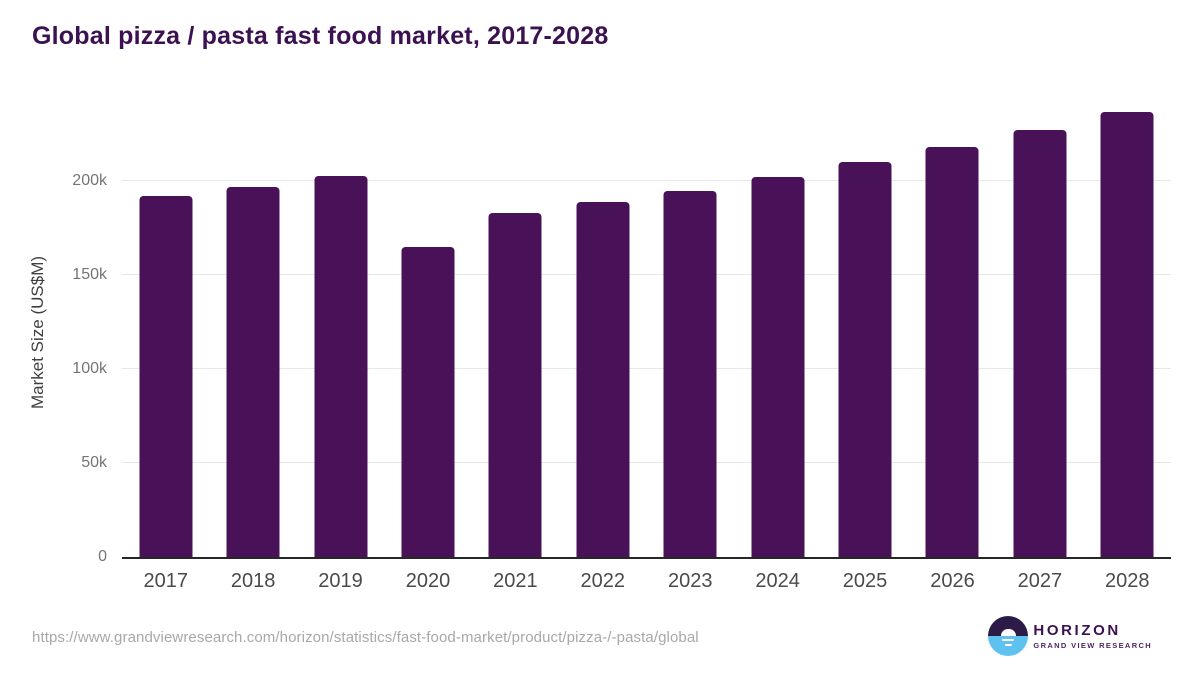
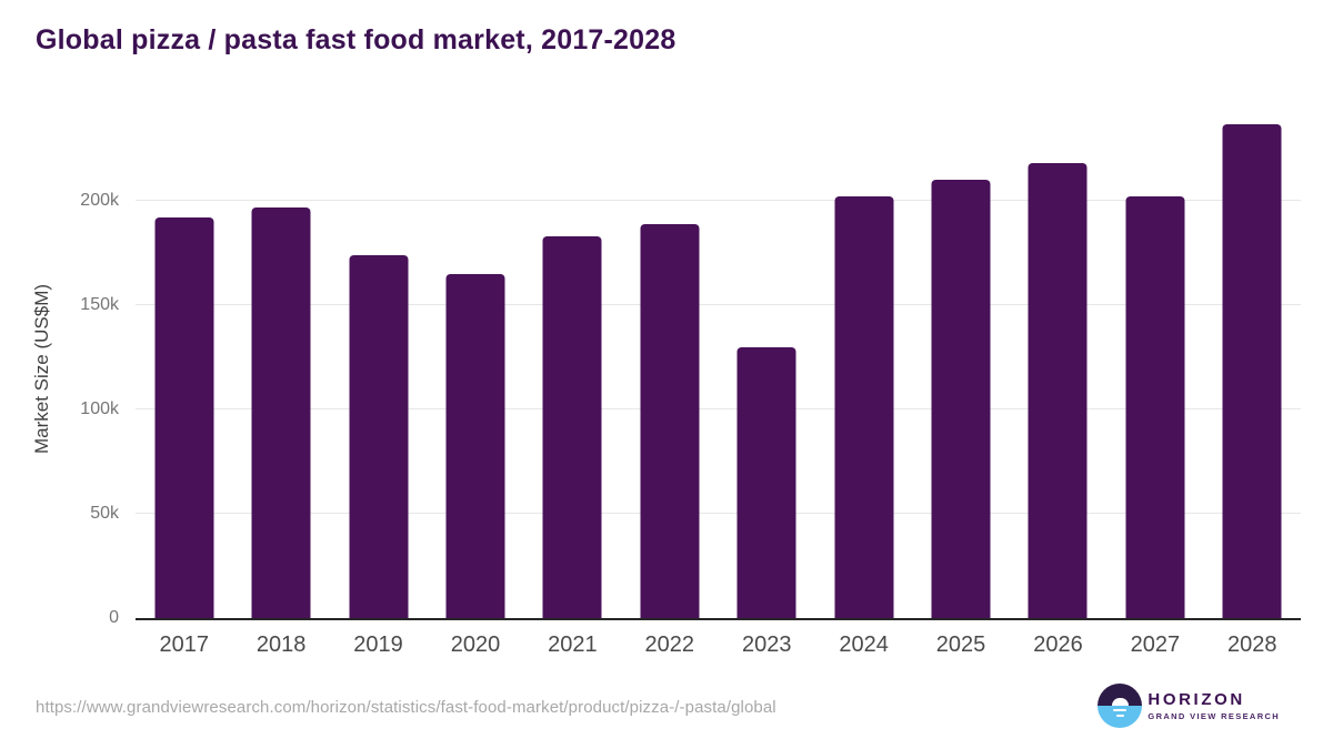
2019: 203k -> 174k
2023: 195k -> 130k
2027: 227k -> 202k
